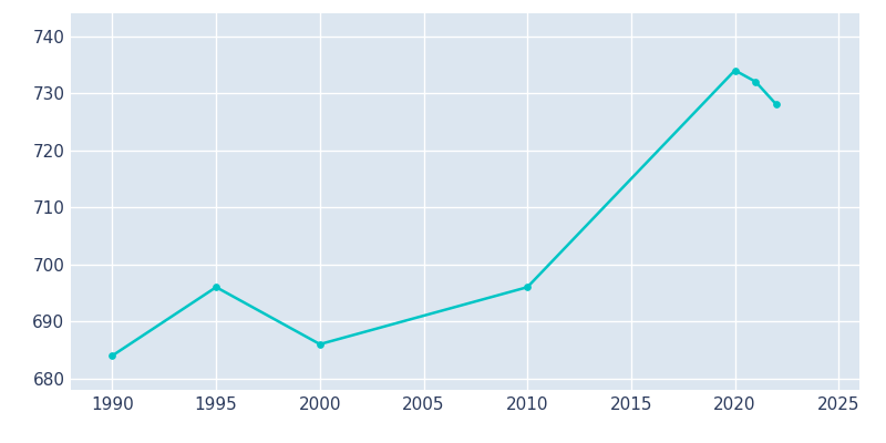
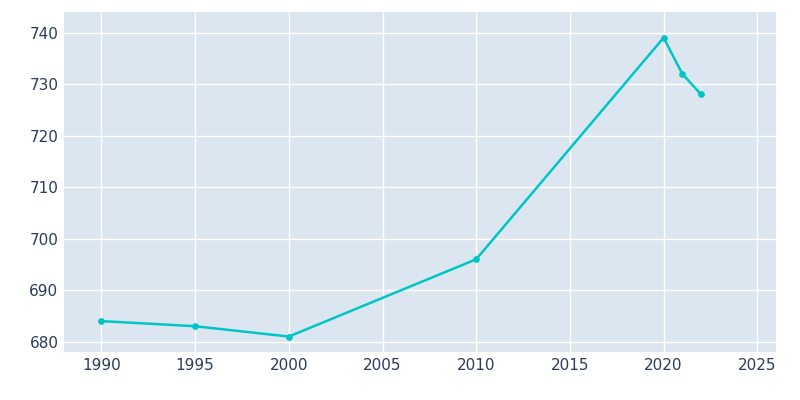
1995: 696 -> 683
2000: 686 -> 681
2020: 734 -> 739
